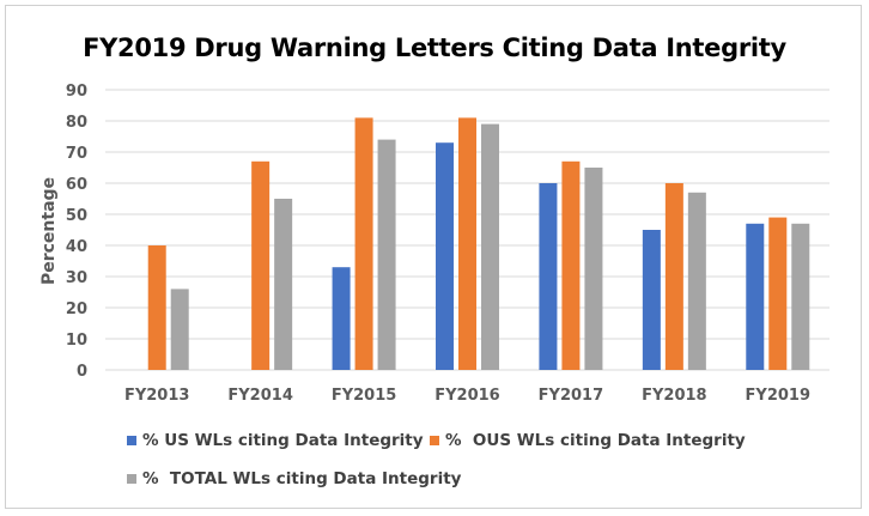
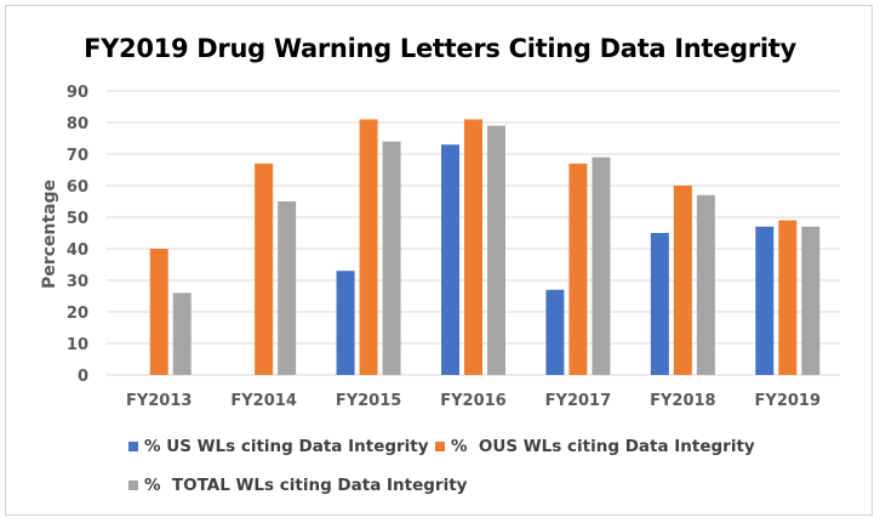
% US WLs citing Data Integrity/FY2017: 60 -> 27
% TOTAL WLs citing Data Integrity/FY2017: 65 -> 69
